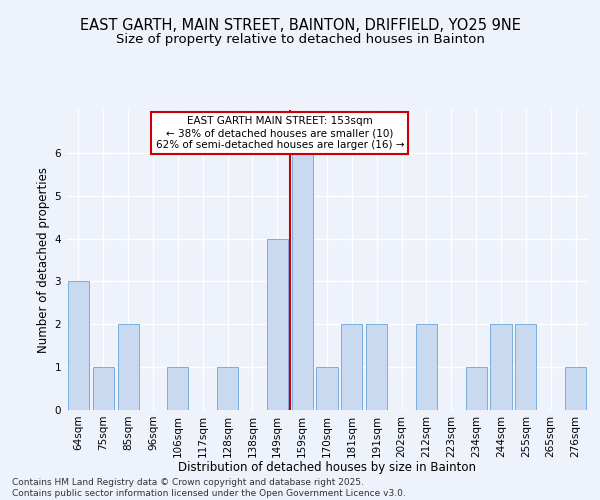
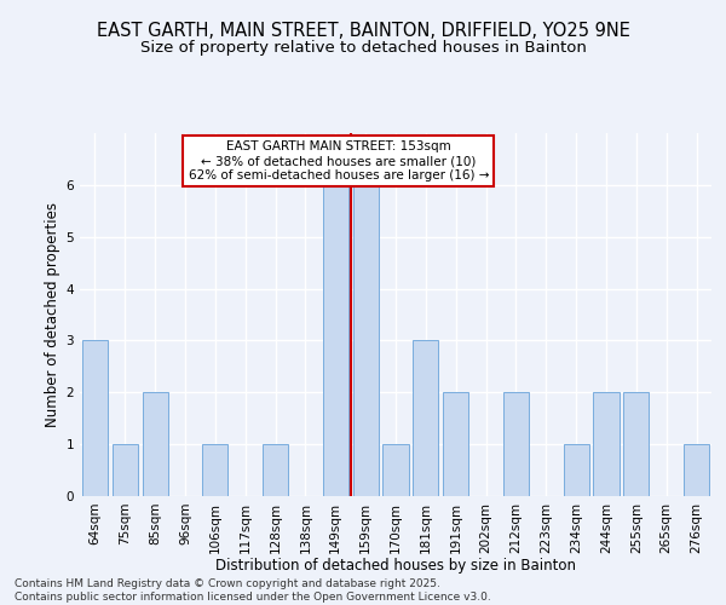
149sqm: 4 -> 6
181sqm: 2 -> 3
